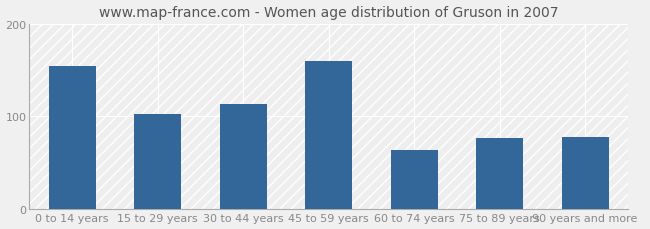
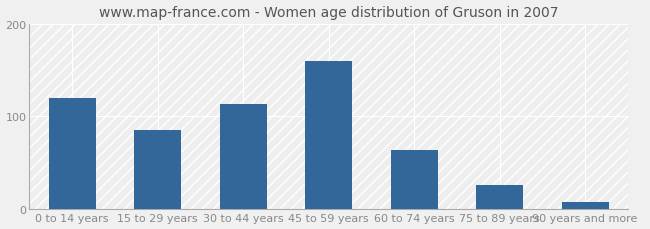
0 to 14 years: 154 -> 120
15 to 29 years: 102 -> 85
75 to 89 years: 76 -> 25
90 years and more: 78 -> 7
